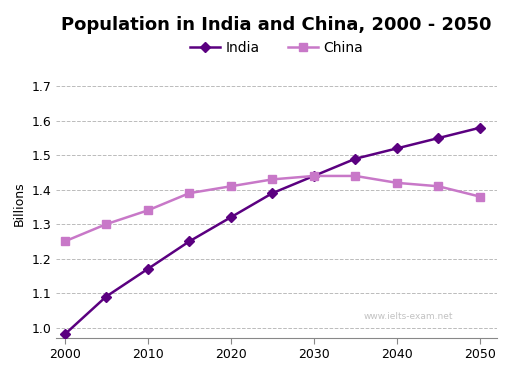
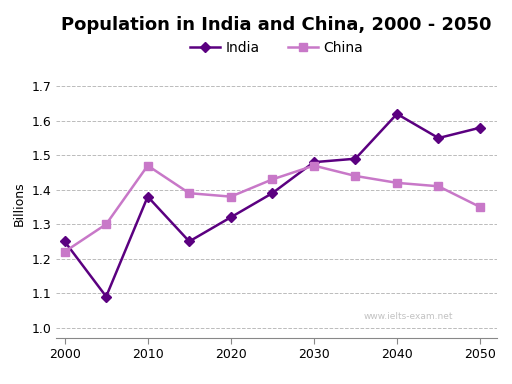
India/2000: 0.98 -> 1.25
China/2000: 1.25 -> 1.22
India/2010: 1.17 -> 1.38
China/2010: 1.34 -> 1.47
China/2020: 1.41 -> 1.38
India/2030: 1.44 -> 1.48
China/2030: 1.44 -> 1.47
India/2040: 1.52 -> 1.62
China/2050: 1.38 -> 1.35
